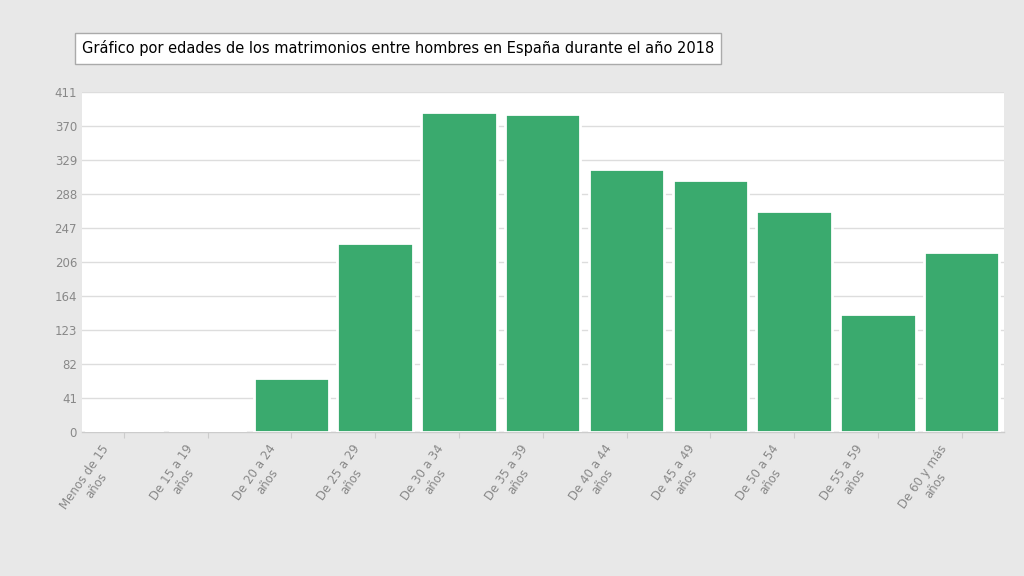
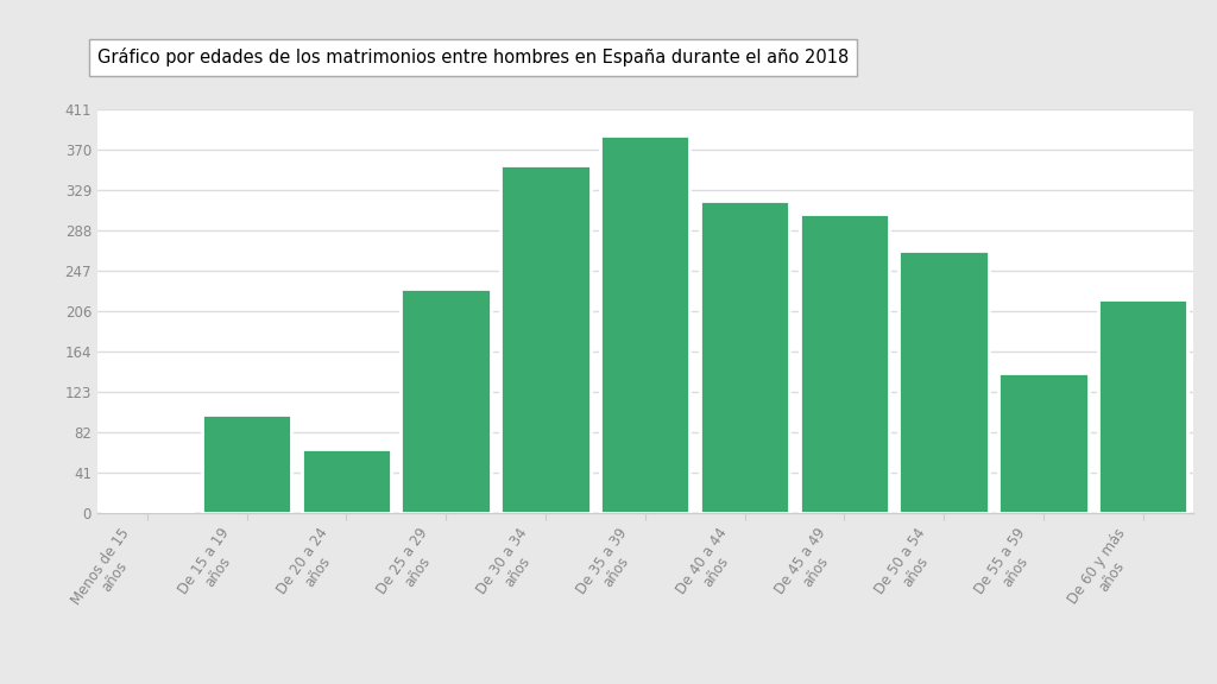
De 15 a 19 años: 3 -> 100
De 30 a 34 años: 387 -> 354
